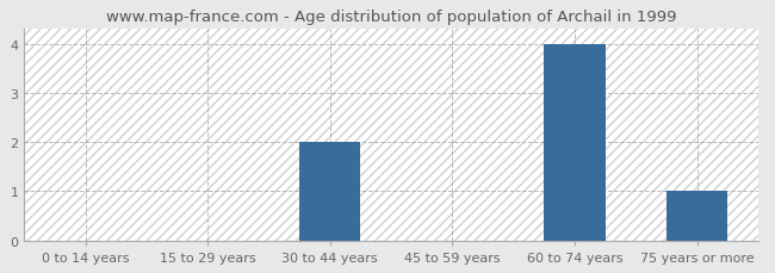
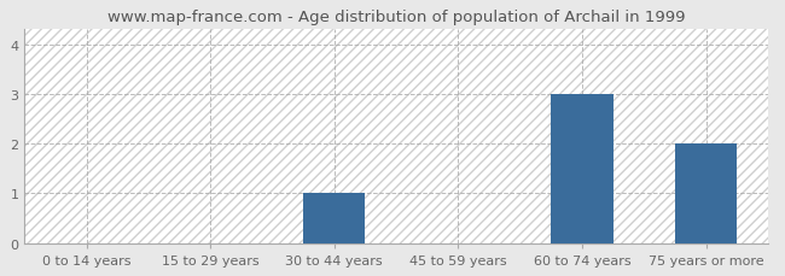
30 to 44 years: 2 -> 1
60 to 74 years: 4 -> 3
75 years or more: 1 -> 2
